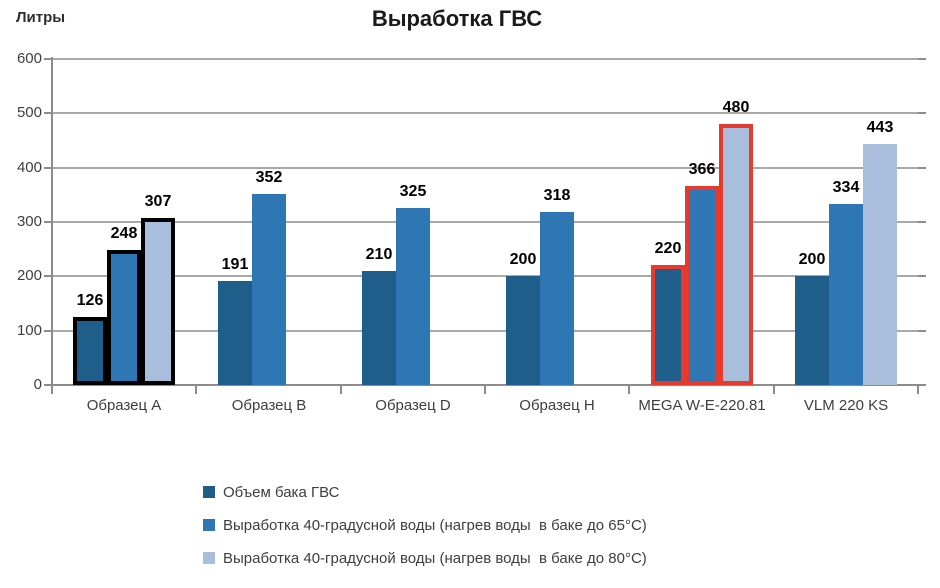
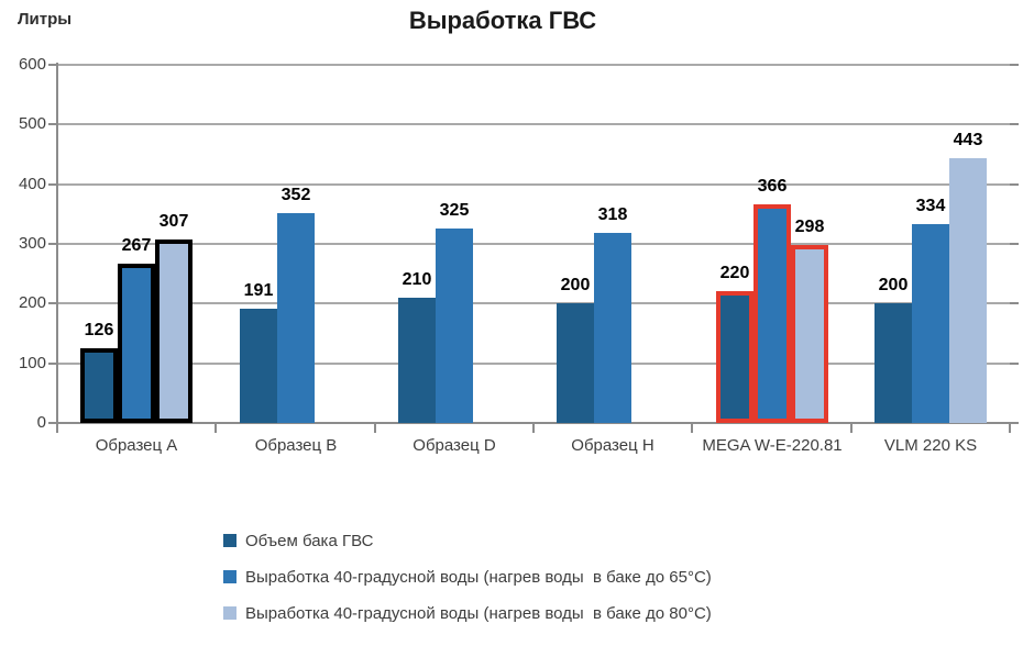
Выработка 40-градусной воды (нагрев воды в баке до 65°C)/Образец A: 248 -> 267
Выработка 40-градусной воды (нагрев воды в баке до 80°C)/MEGA W-E-220.81: 480 -> 298
